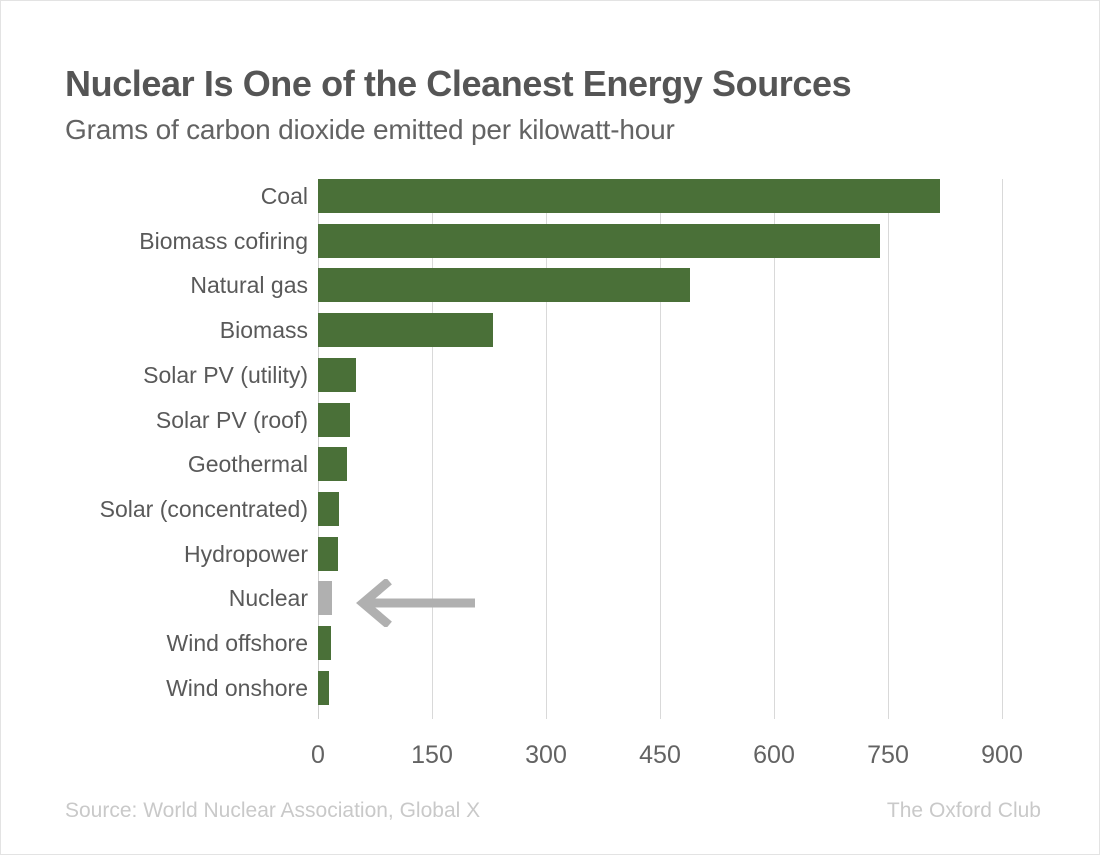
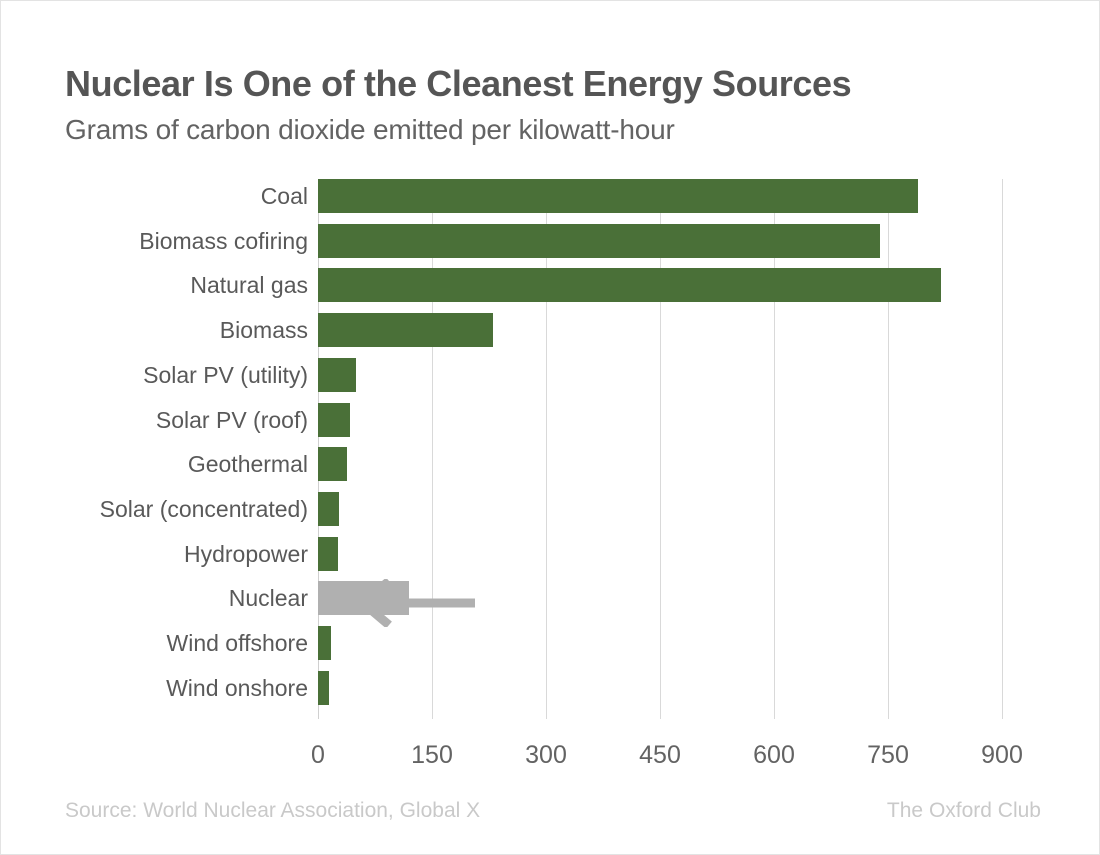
Coal: 820 -> 790
Natural gas: 490 -> 820
Nuclear: 20 -> 120
